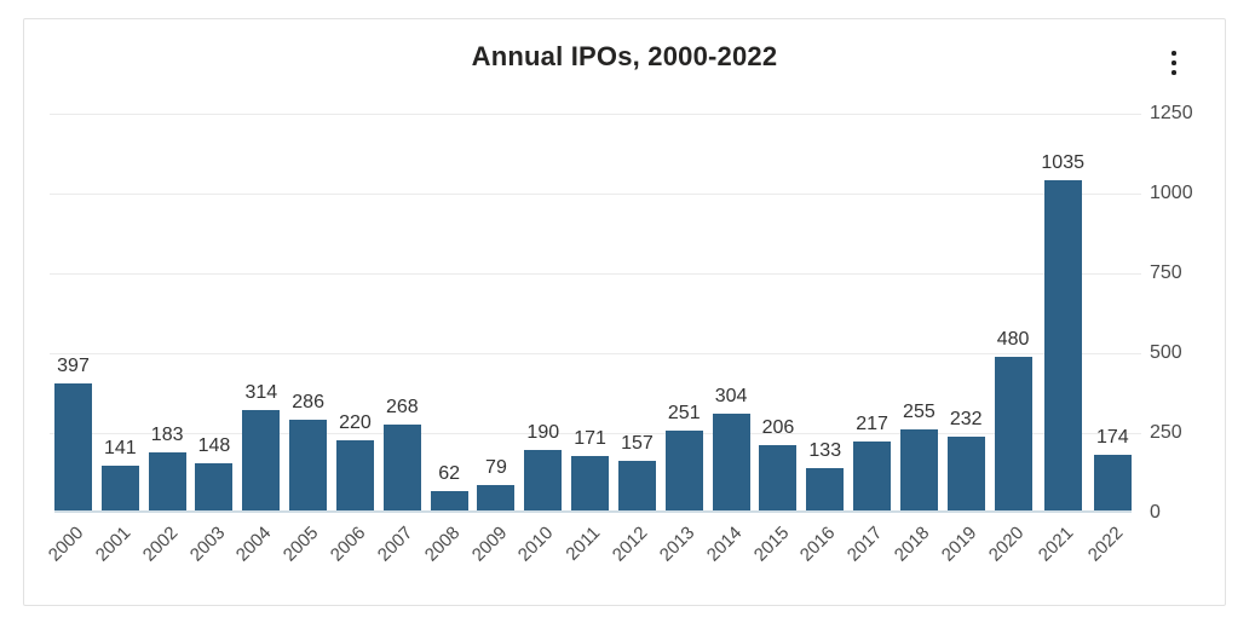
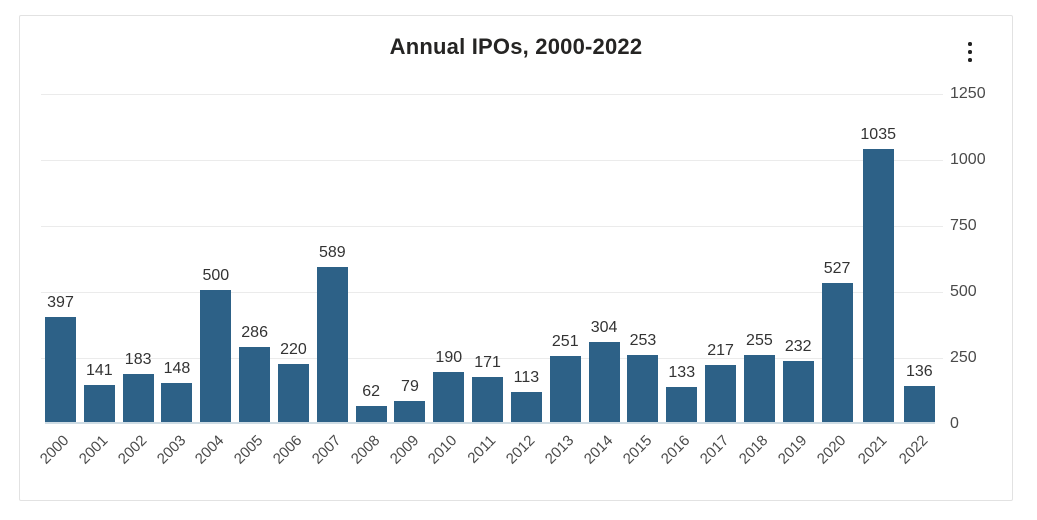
2004: 314 -> 500
2007: 268 -> 589
2012: 157 -> 113
2015: 206 -> 253
2020: 480 -> 527
2022: 174 -> 136
